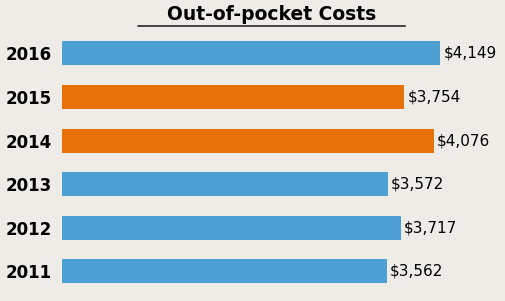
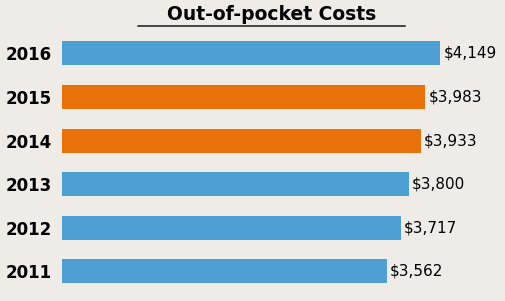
2015: $3,754 -> $3,983
2014: $4,076 -> $3,933
2013: $3,572 -> $3,800
